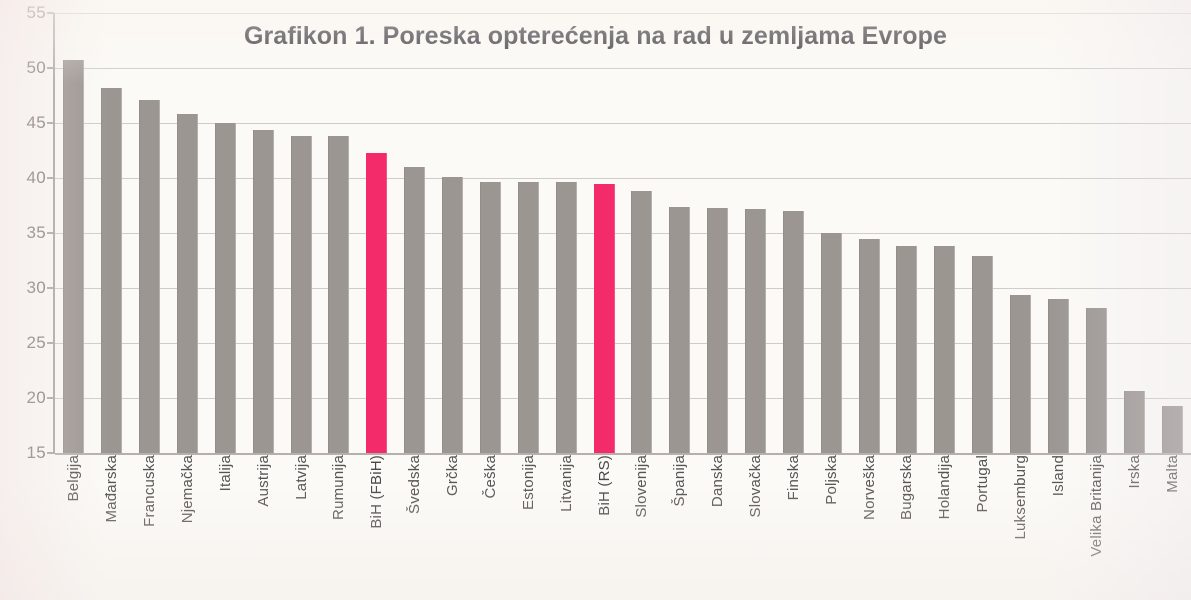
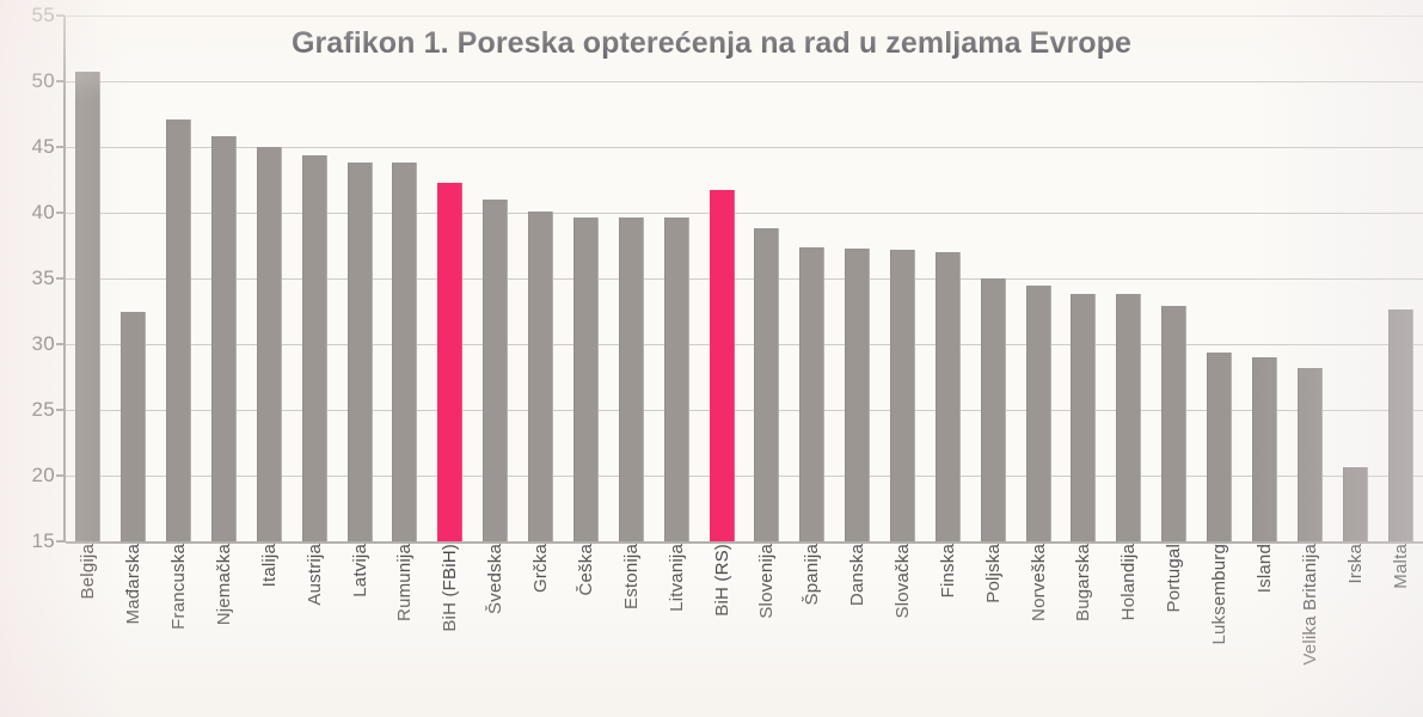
Mađarska: 48.2 -> 32.5
BiH (RS): 39.5 -> 41.7
Malta: 19.3 -> 32.6
